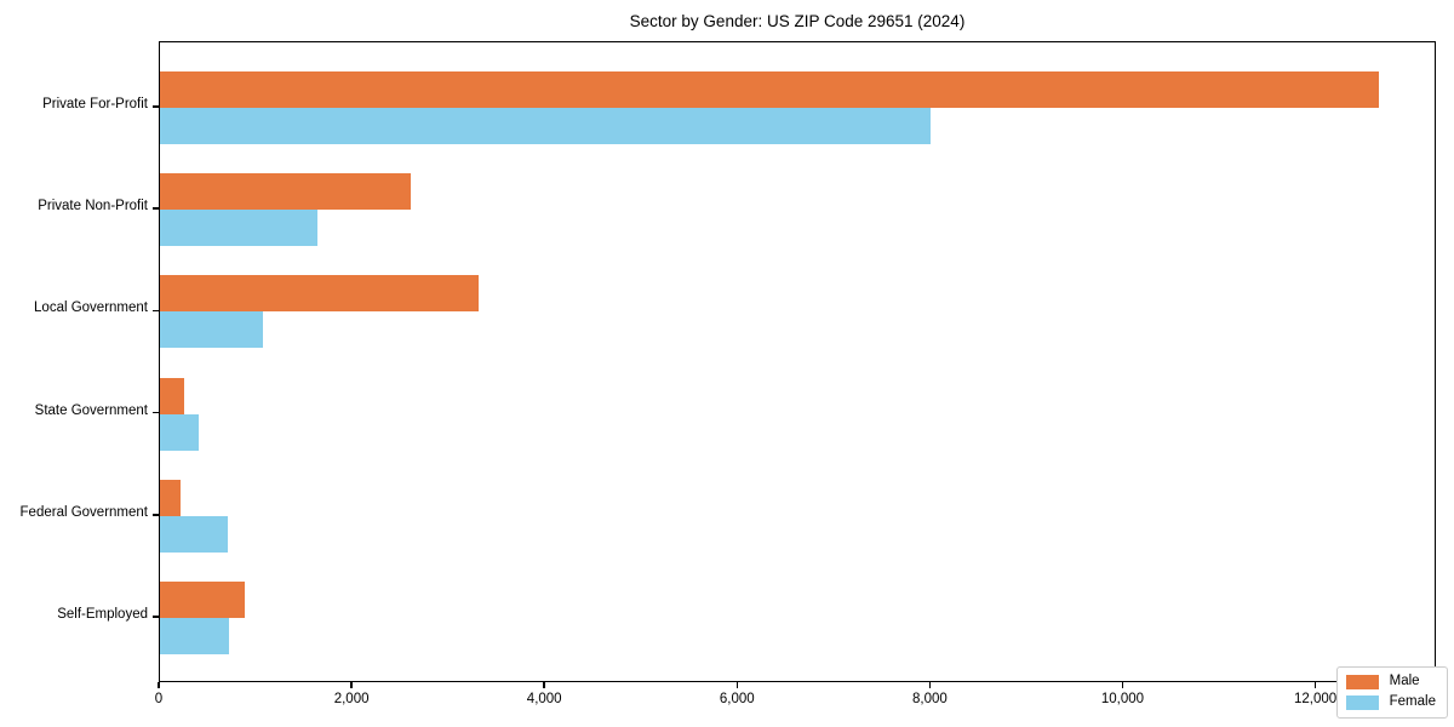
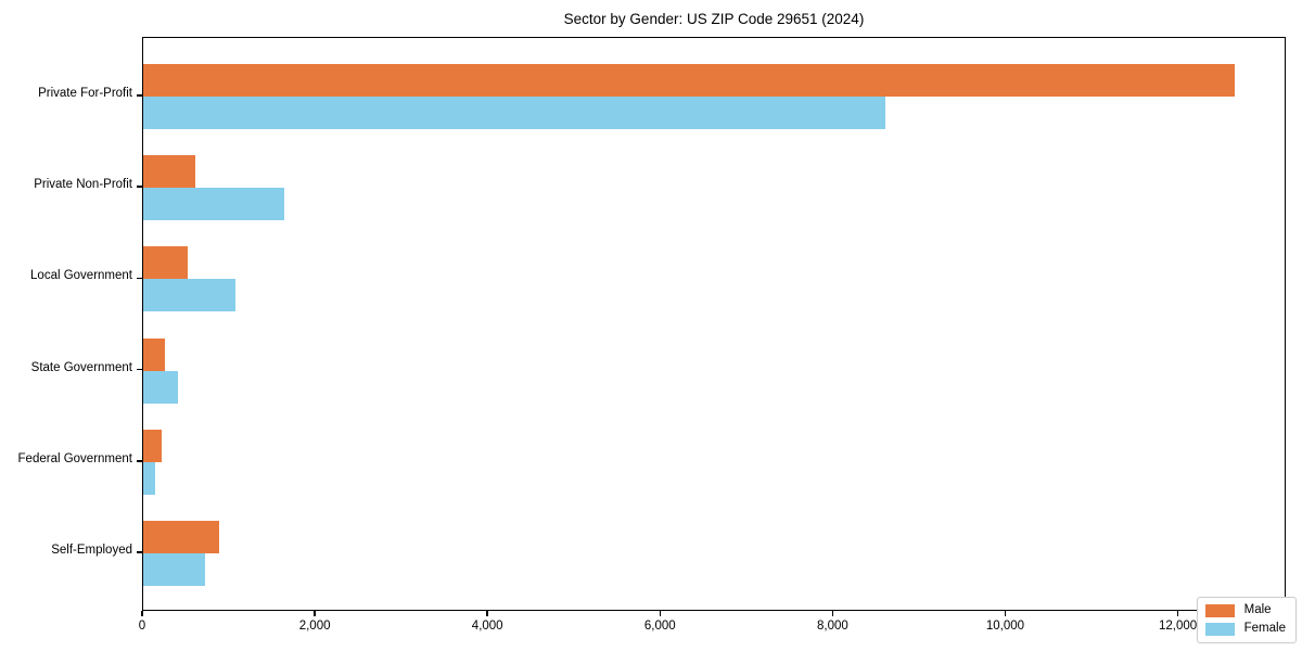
Female/Private For-Profit: 8000 -> 8600
Male/Private Non-Profit: 2600 -> 600
Male/Local Government: 3300 -> 500
Female/Federal Government: 700 -> 100
